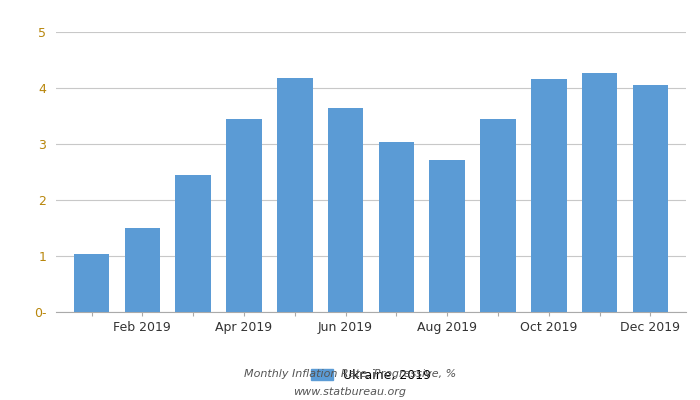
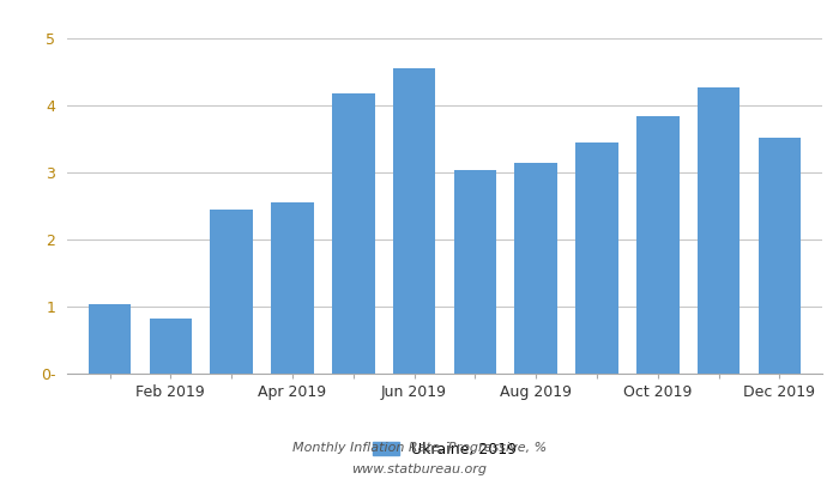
Feb 2019: 1.50 -> 0.82
Apr 2019: 3.45 -> 2.56
Jun 2019: 3.65 -> 4.56
Aug 2019: 2.72 -> 3.14
Oct 2019: 4.16 -> 3.84
Dec 2019: 4.06 -> 3.52
